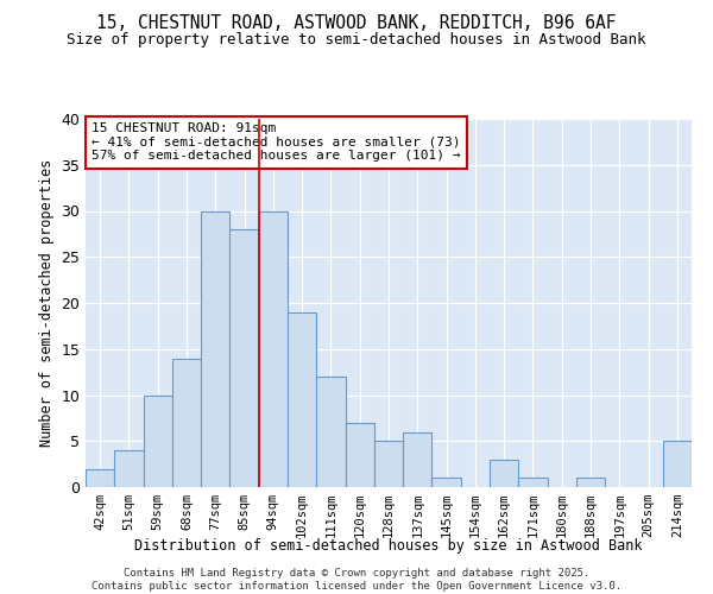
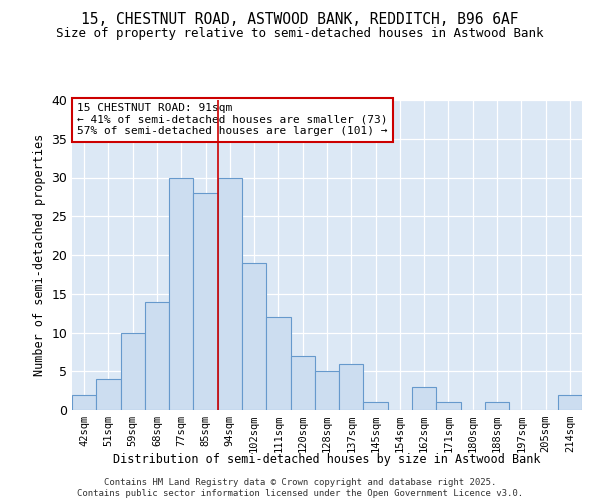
214sqm: 5 -> 2
